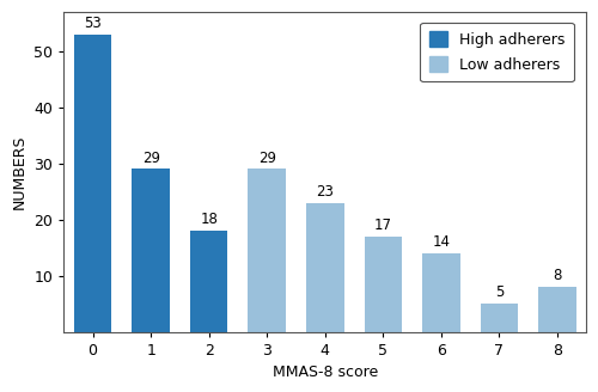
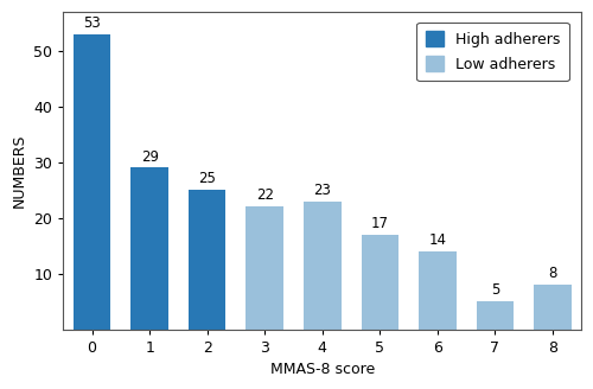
2: 18 -> 25
3: 29 -> 22
